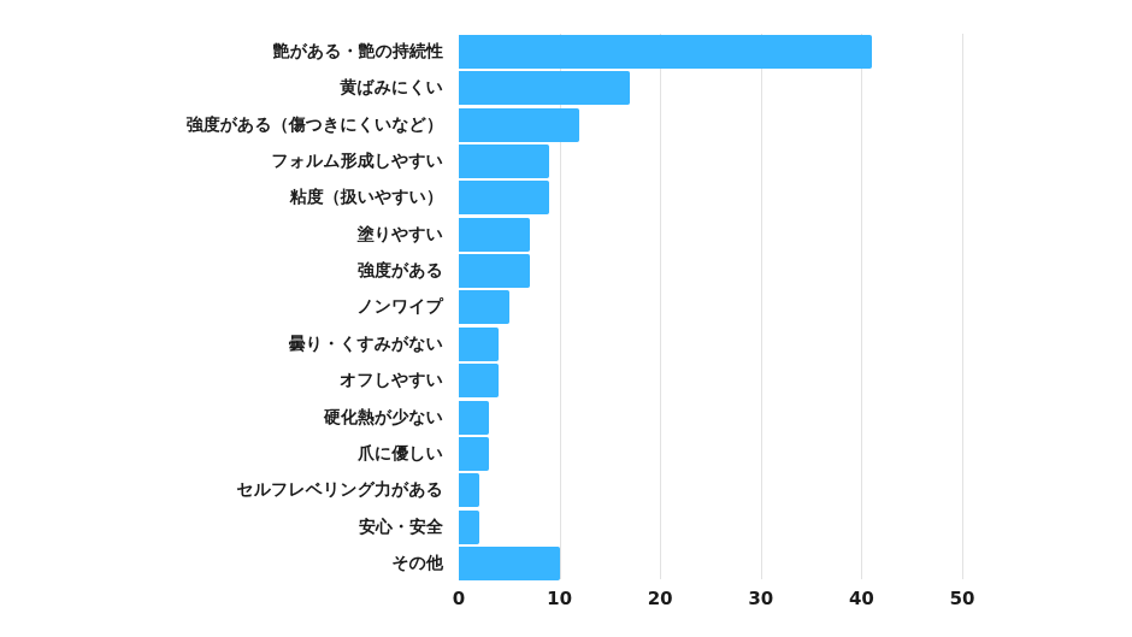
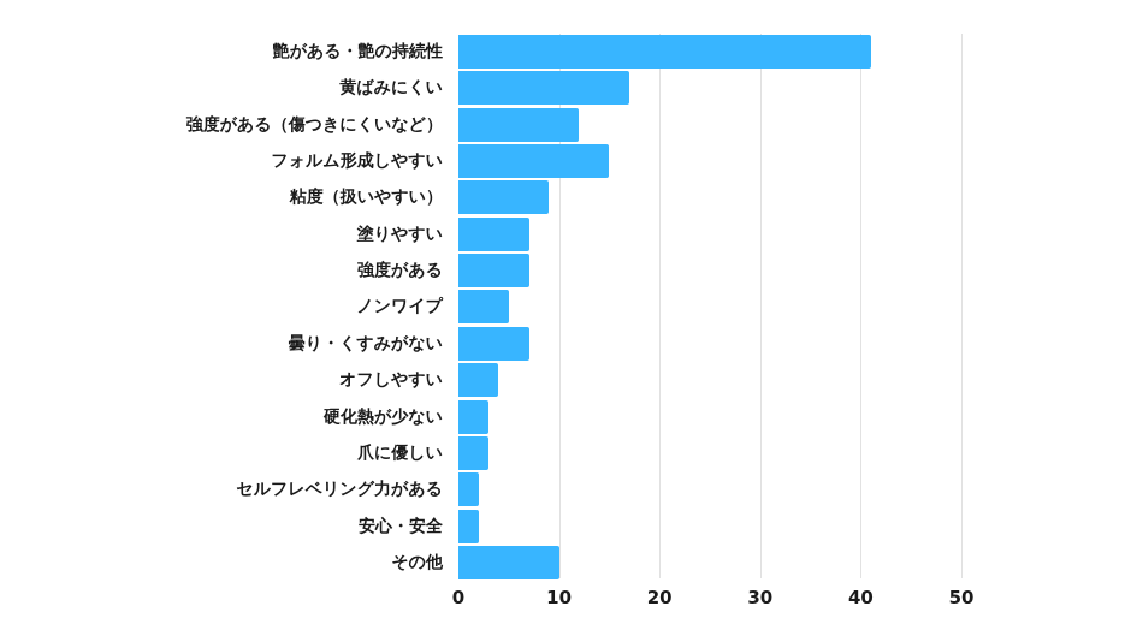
フォルム形成しやすい: 9 -> 15
曇り・くすみがない: 4 -> 7
